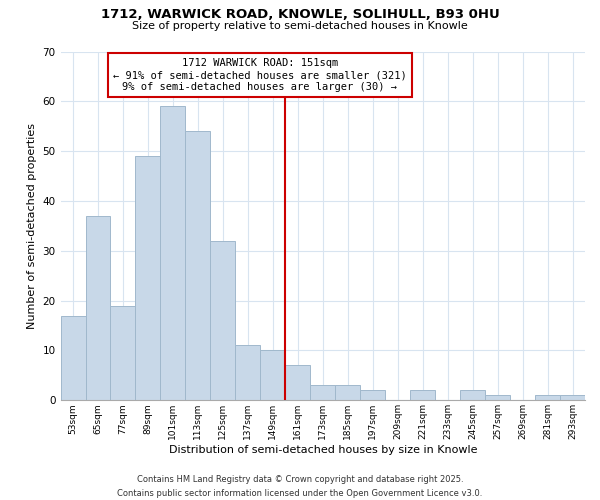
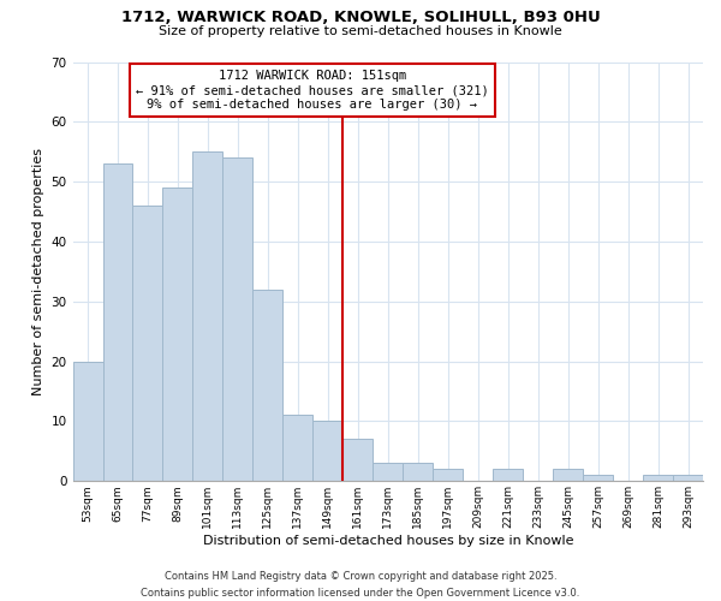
53sqm: 17 -> 20
65sqm: 37 -> 53
77sqm: 19 -> 46
101sqm: 59 -> 55
